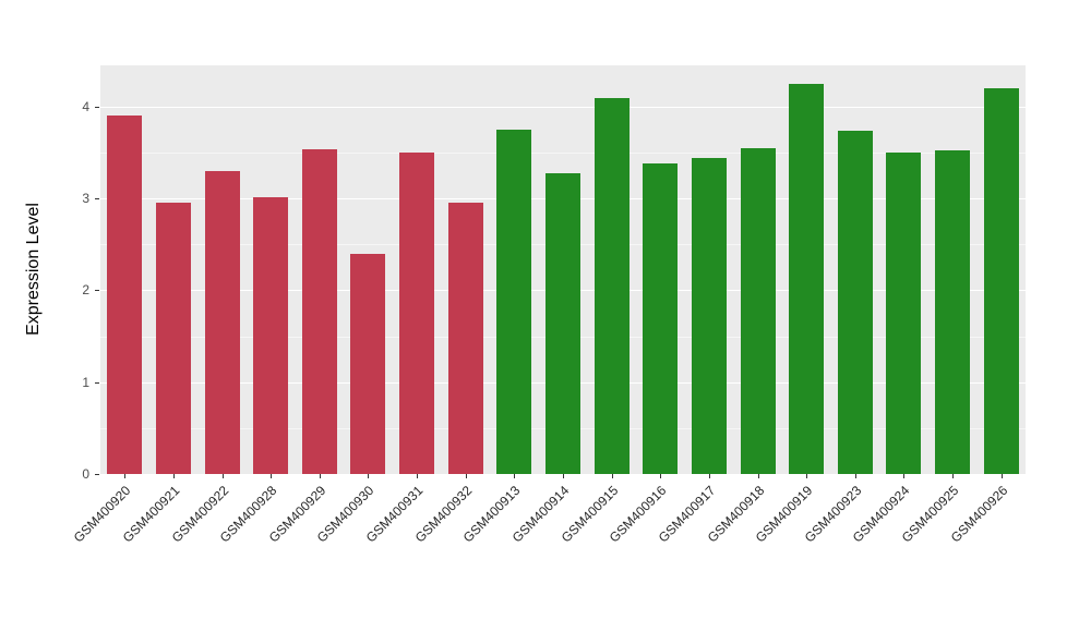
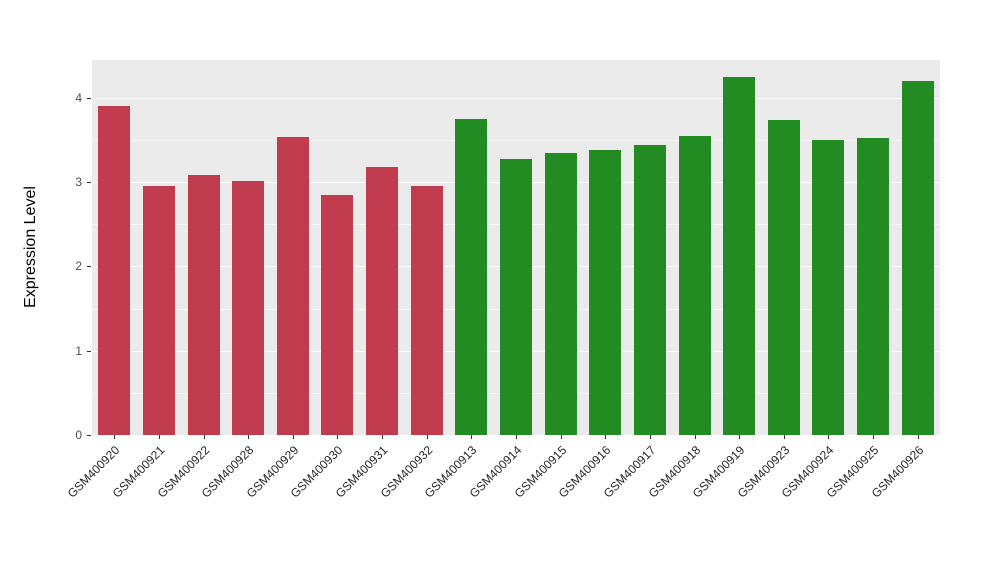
GSM400922: 3.3 -> 3.1
GSM400930: 2.4 -> 2.9
GSM400931: 3.5 -> 3.2
GSM400915: 4.1 -> 3.4
